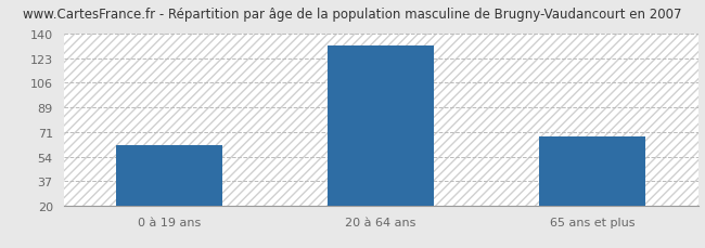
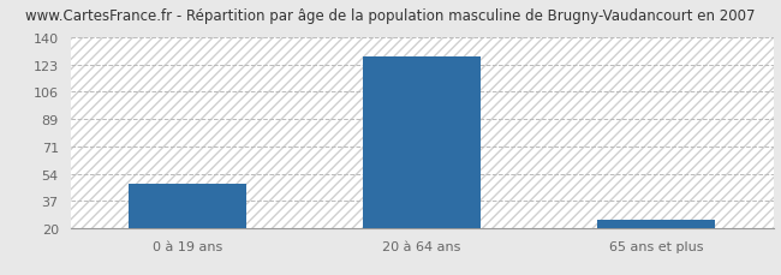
0 à 19 ans: 62 -> 48
20 à 64 ans: 132 -> 128
65 ans et plus: 68 -> 25
